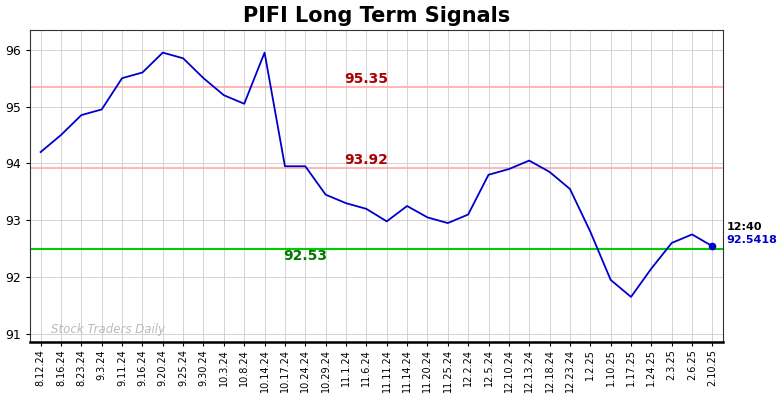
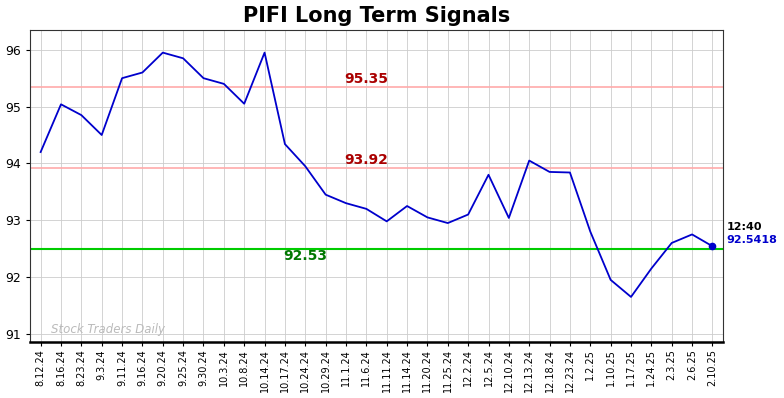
8.16.24: 94.50 -> 95.04
9.3.24: 94.95 -> 94.50
10.3.24: 95.20 -> 95.40
10.17.24: 93.95 -> 94.34
12.10.24: 93.90 -> 93.04
12.23.24: 93.55 -> 93.84
